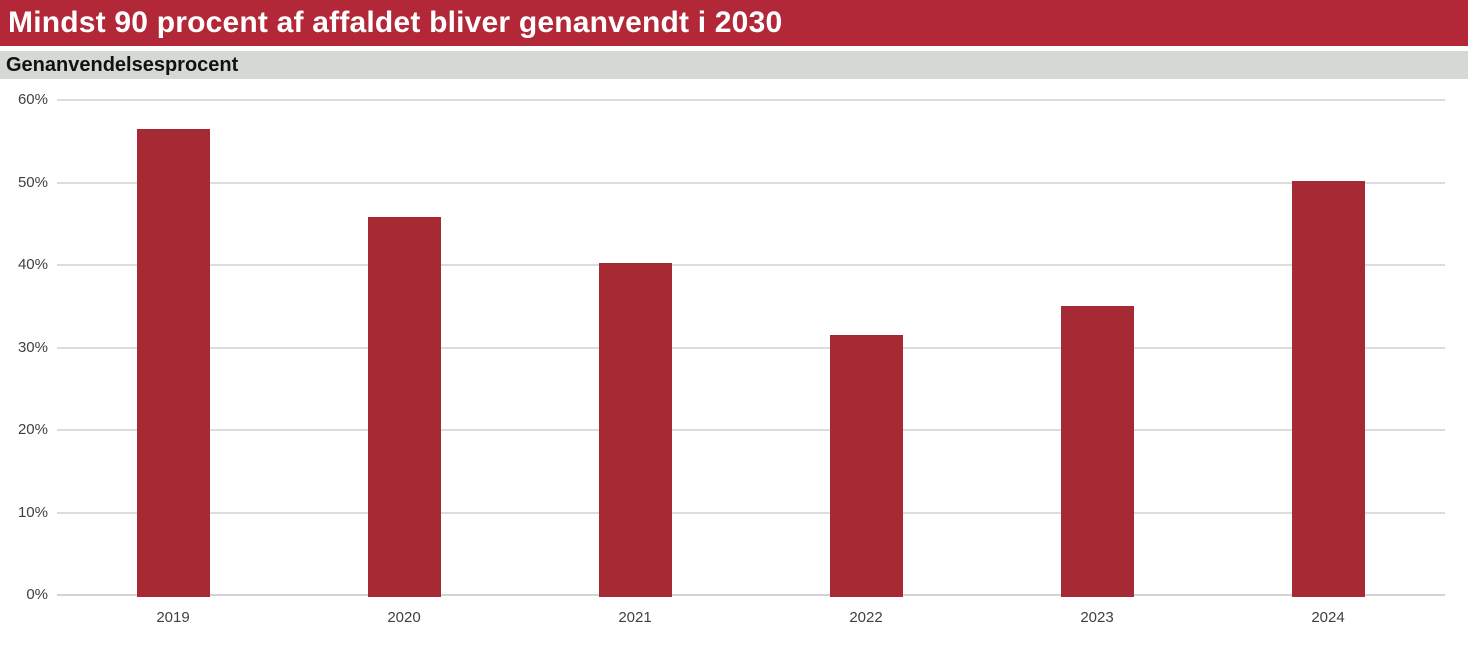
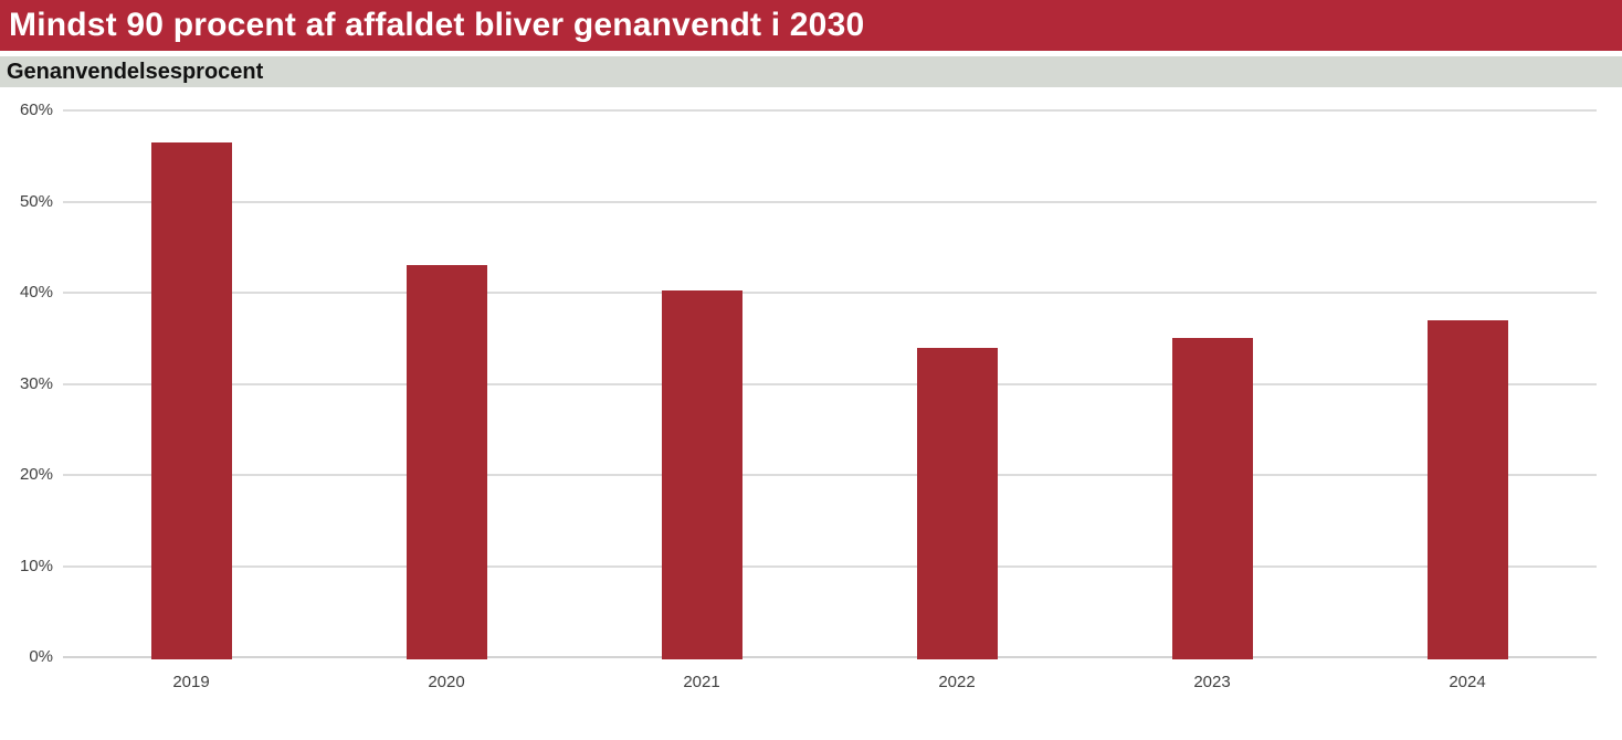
2020: 46% -> 43%
2022: 32% -> 34%
2024: 50% -> 37%
